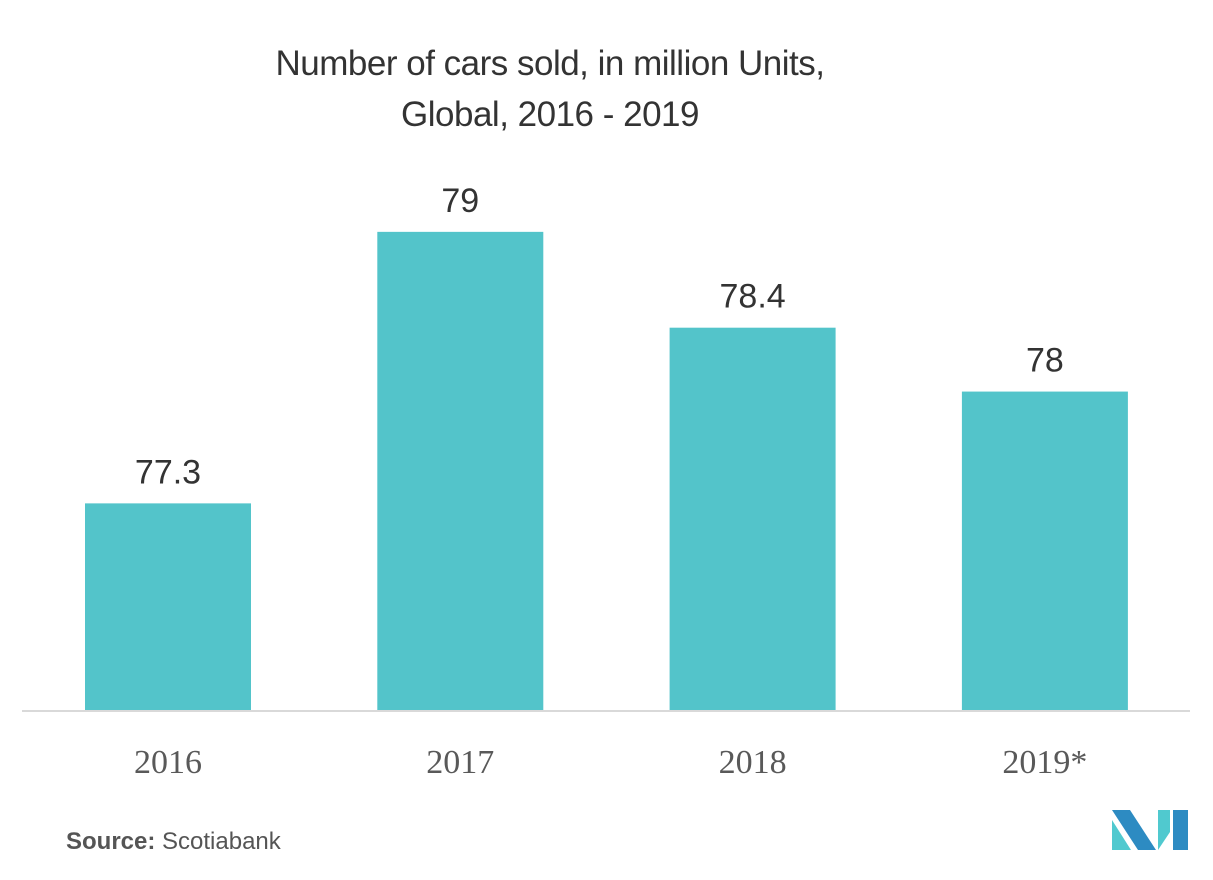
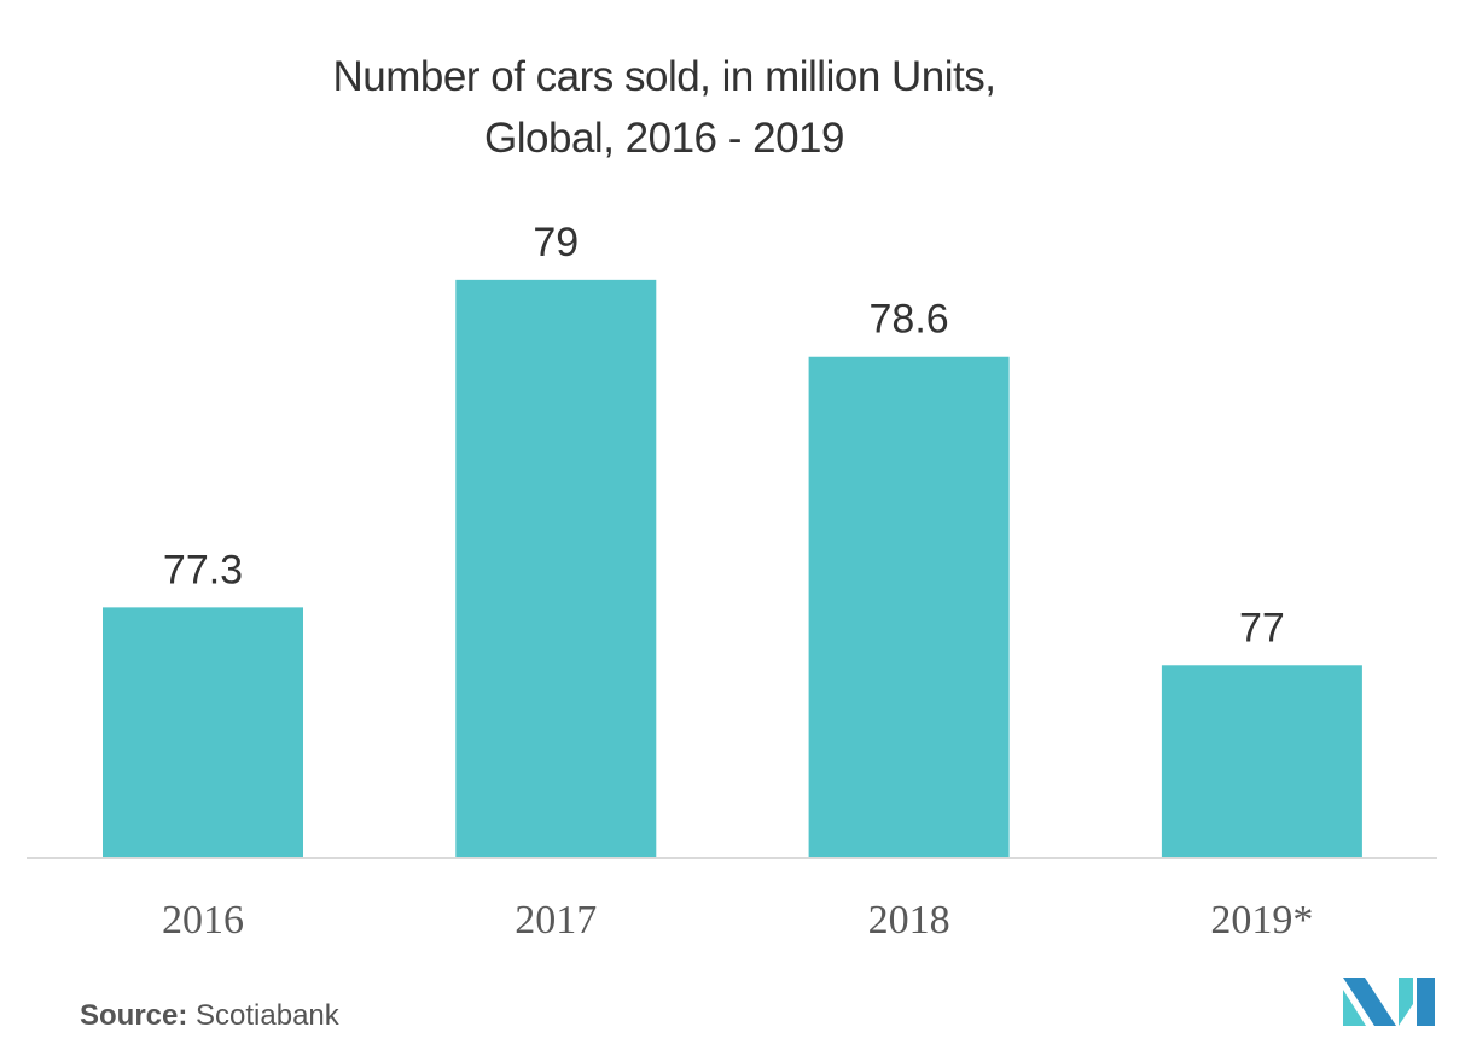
2018: 78.4 -> 78.6
2019*: 78 -> 77
